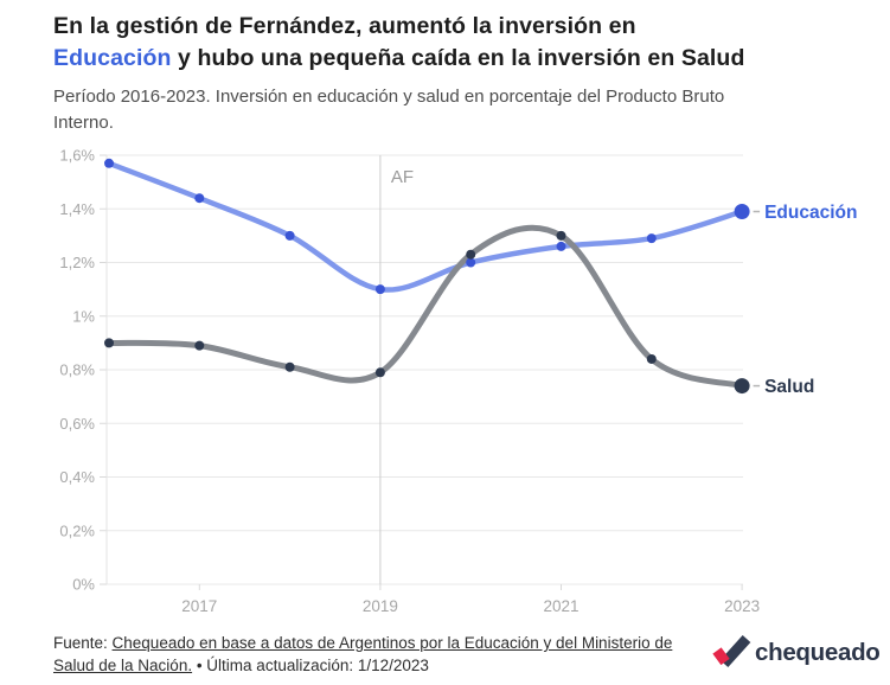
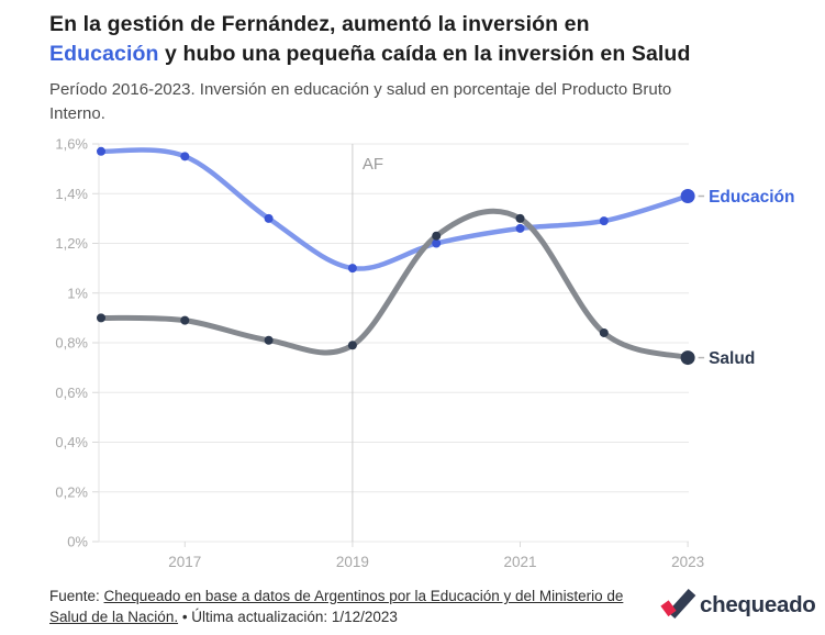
Educación/2017: 1,44% -> 1,55%
